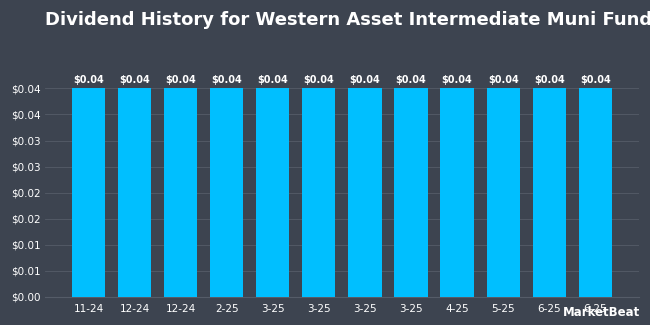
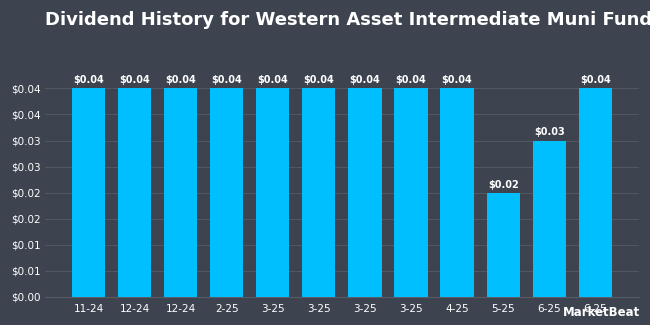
5-25: $0.04 -> $0.02
6-25: $0.04 -> $0.03
